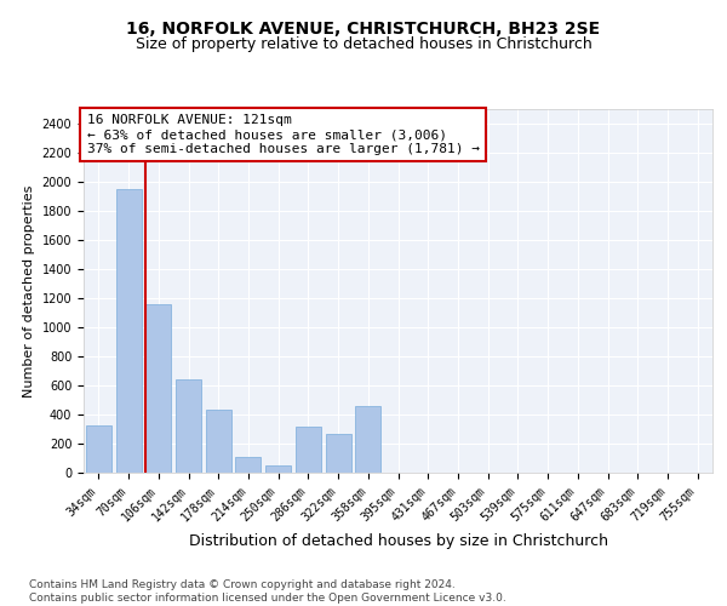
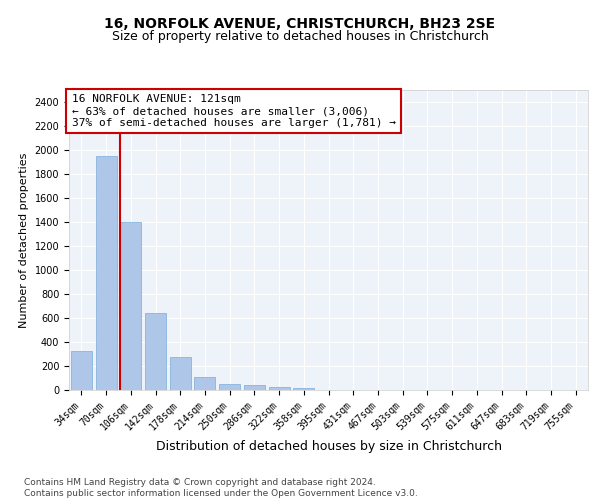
106sqm: 1160 -> 1400
178sqm: 430 -> 280
286sqm: 320 -> 40
322sqm: 270 -> 30
358sqm: 460 -> 20
